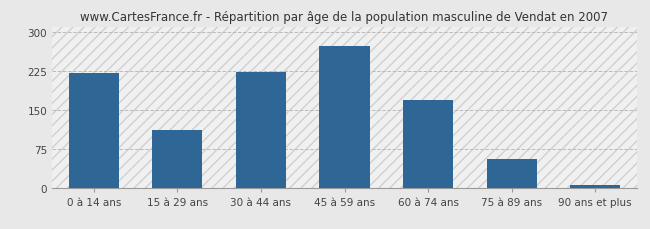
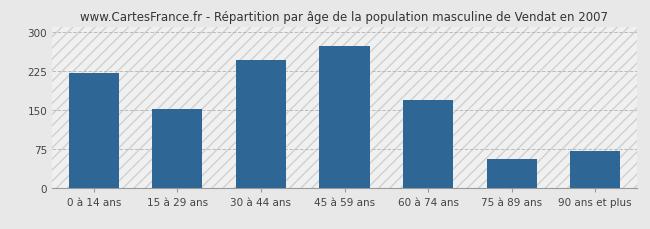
15 à 29 ans: 110 -> 152
30 à 44 ans: 222 -> 246
90 ans et plus: 5 -> 70
